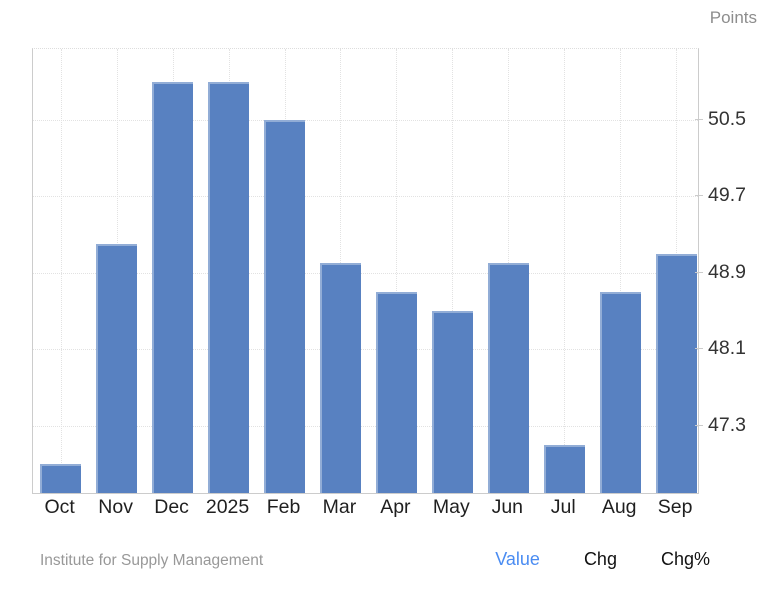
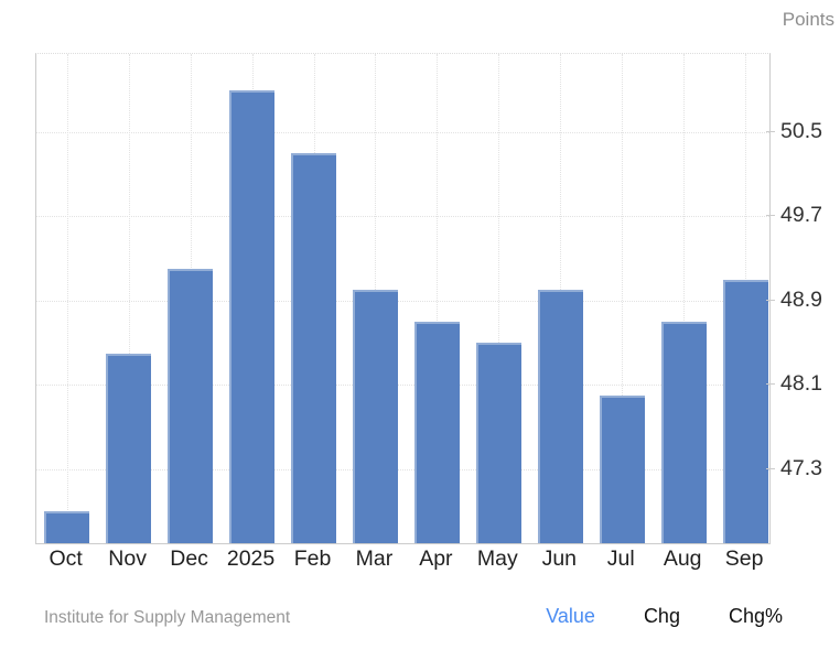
Nov: 49.2 -> 48.4
Dec: 50.9 -> 49.2
Feb: 50.5 -> 50.3
Jul: 47.1 -> 48.0
